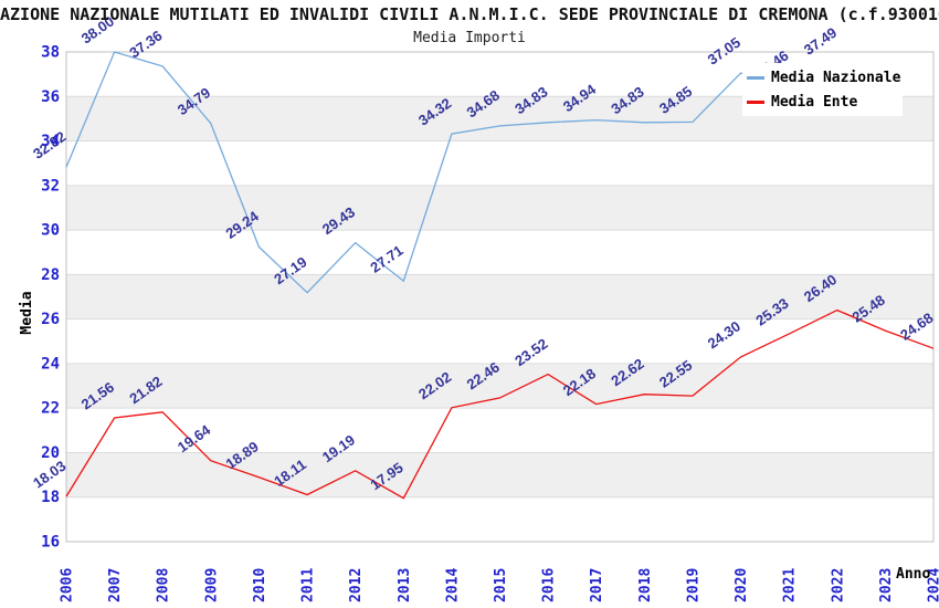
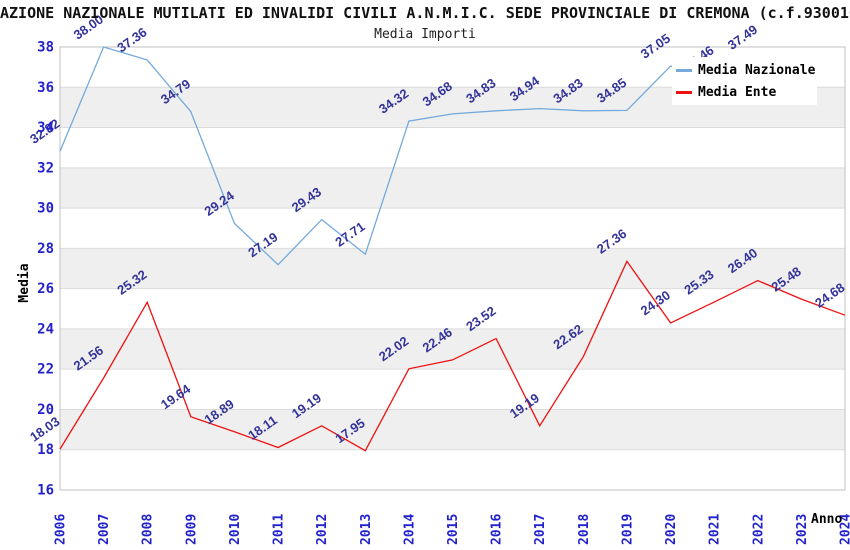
Media Ente/2008: 21.82 -> 25.32
Media Ente/2017: 22.18 -> 19.19
Media Ente/2019: 22.55 -> 27.36
